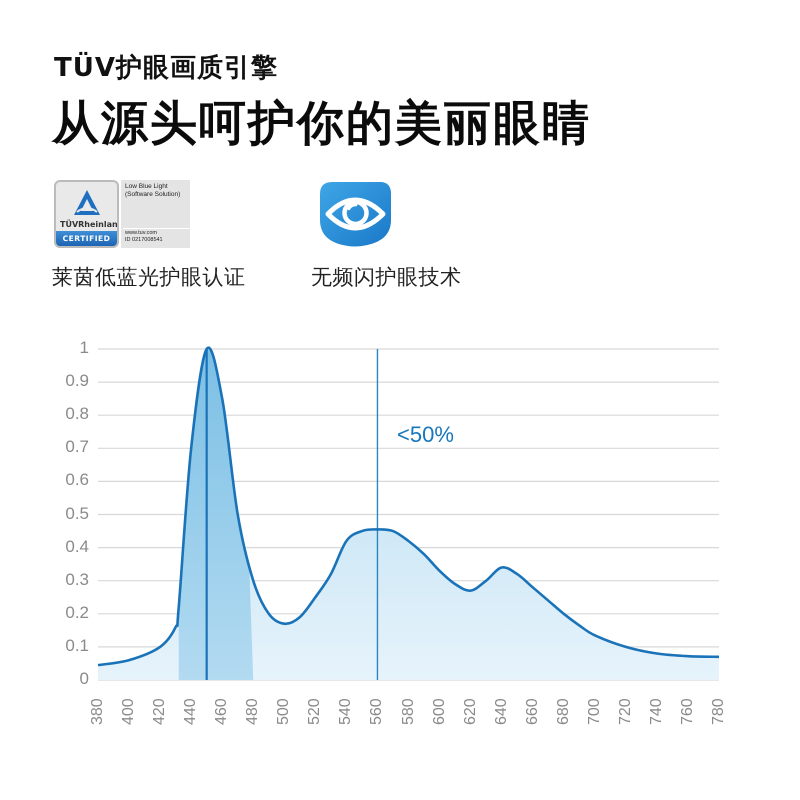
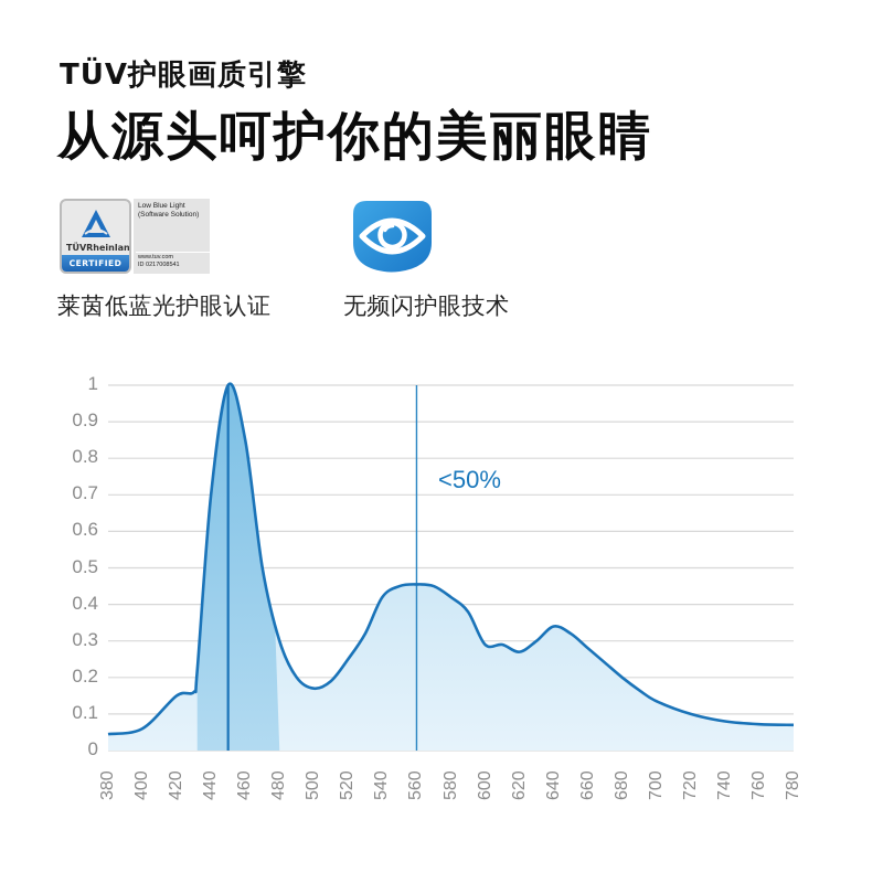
420: 0.10 -> 0.15
600: 0.33 -> 0.29
